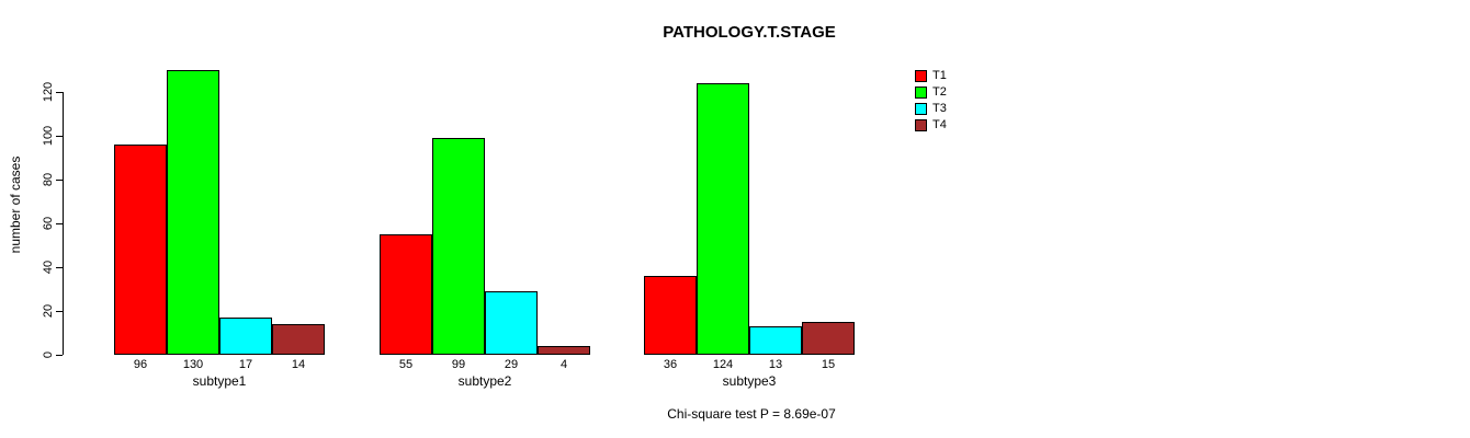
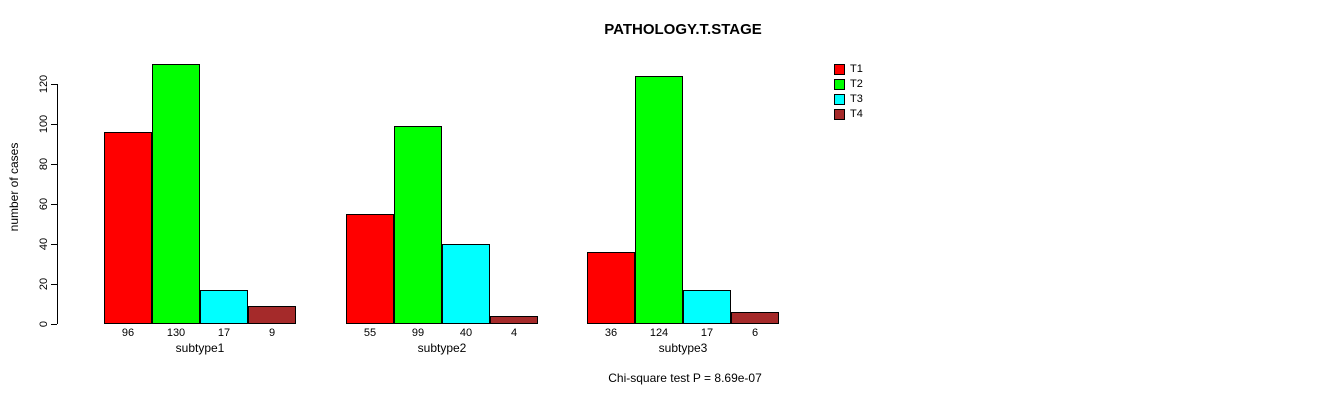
T4/subtype1: 14 -> 9
T3/subtype2: 29 -> 40
T3/subtype3: 13 -> 17
T4/subtype3: 15 -> 6
